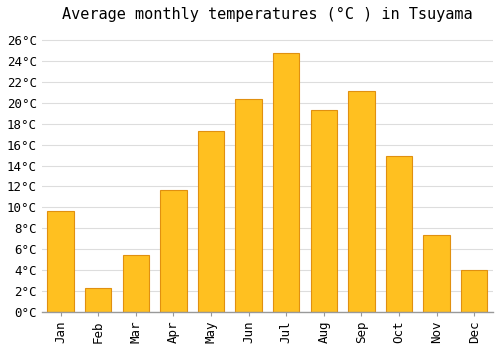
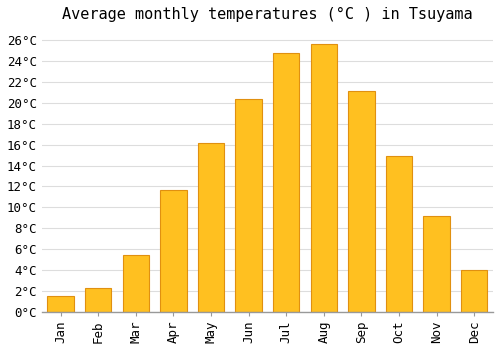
Jan: 9.6°C -> 1.5°C
May: 17.3°C -> 16.2°C
Aug: 19.3°C -> 25.7°C
Nov: 7.3°C -> 9.2°C
